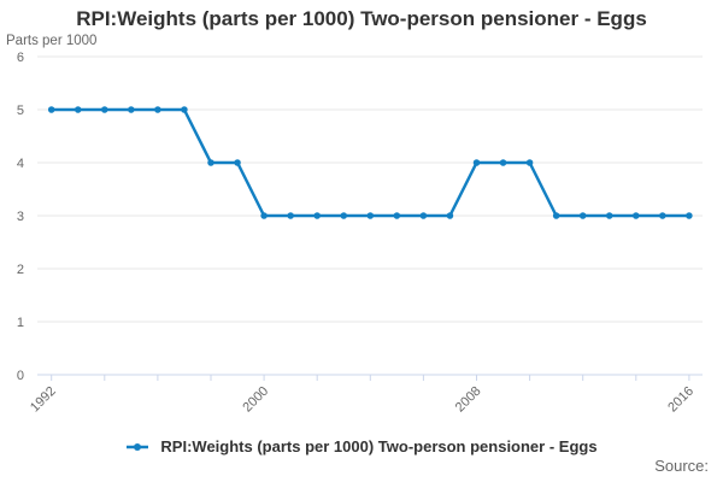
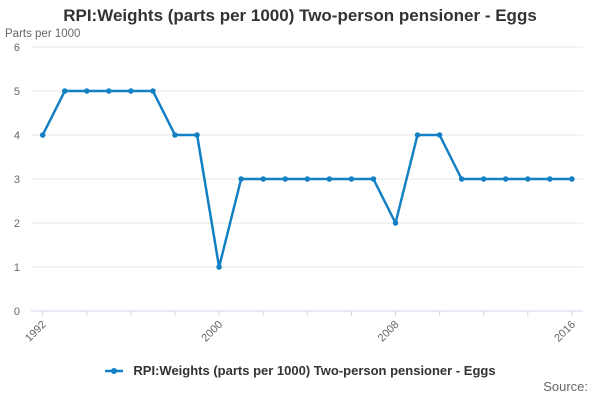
1992: 5 -> 4
2000: 3 -> 1
2008: 4 -> 2
